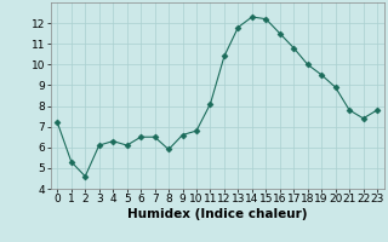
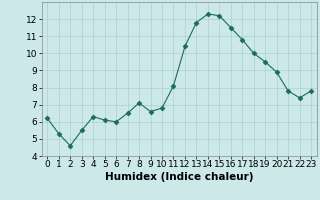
0: 7.2 -> 6.2
3: 6.1 -> 5.5
6: 6.5 -> 6.0
8: 5.9 -> 7.1
